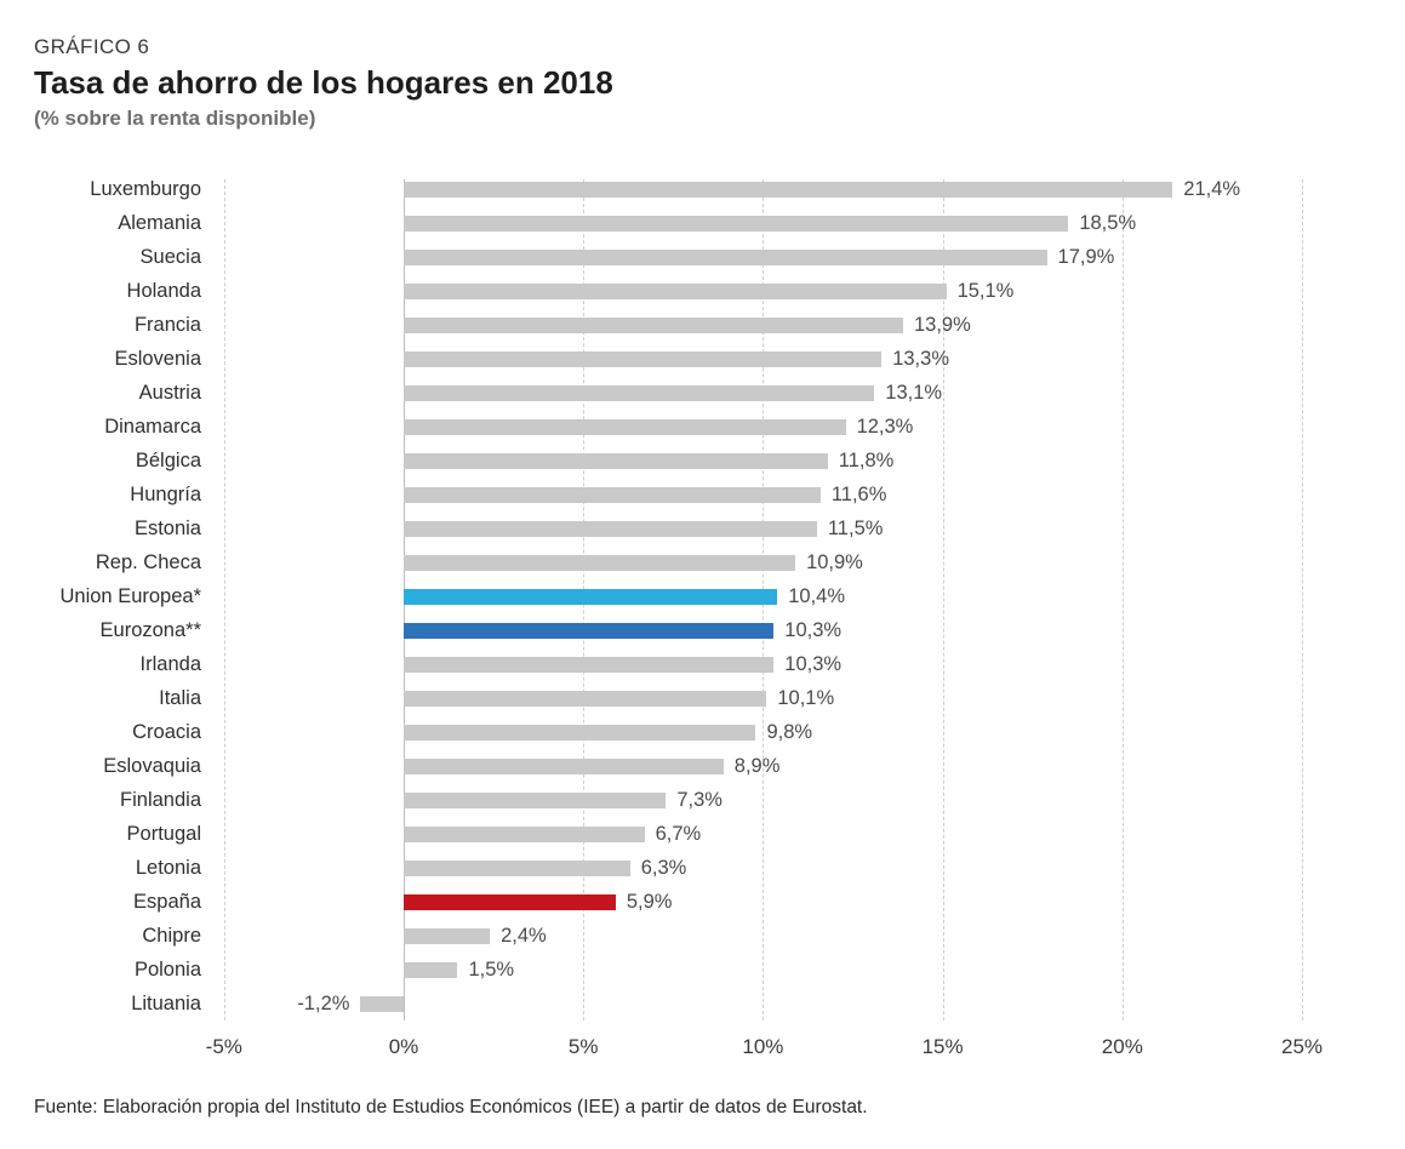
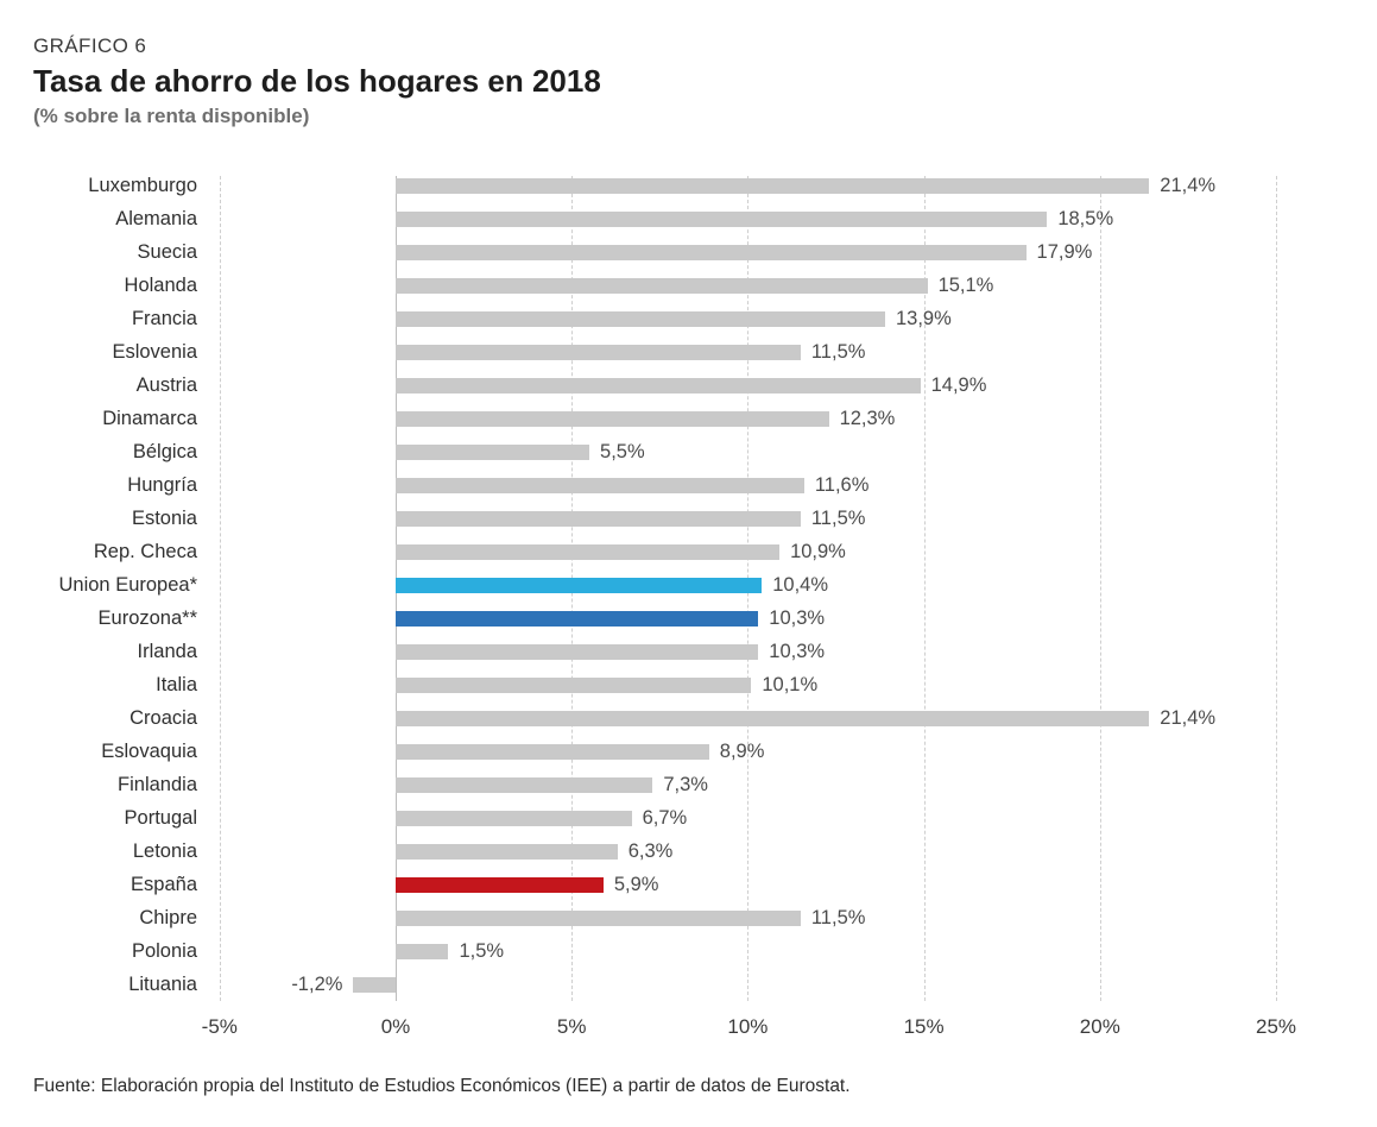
Eslovenia: 13,3% -> 11,5%
Austria: 13,1% -> 14,9%
Bélgica: 11,8% -> 5,5%
Croacia: 9,8% -> 21,4%
Chipre: 2,4% -> 11,5%
